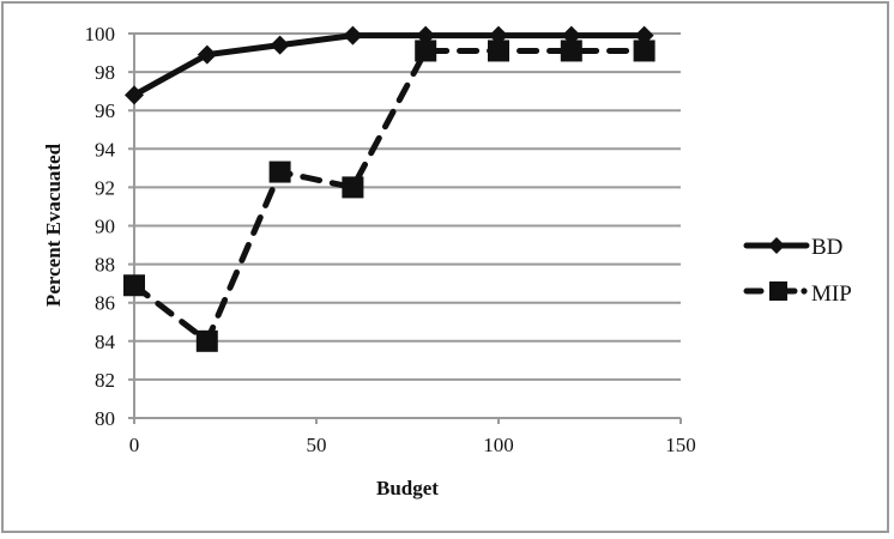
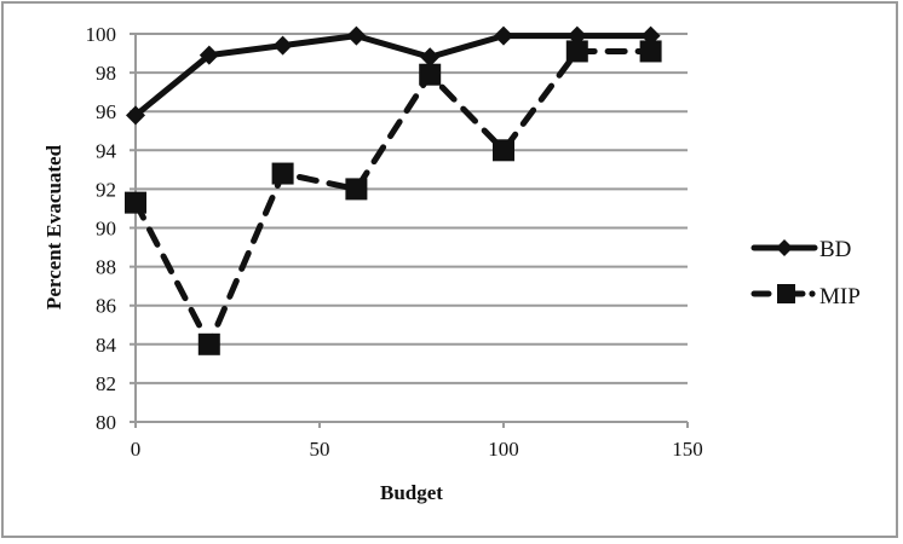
BD/0: 96.8 -> 95.8
MIP/0: 86.9 -> 91.3
BD/80: 99.9 -> 98.8
MIP/80: 99.1 -> 97.9
MIP/100: 99.1 -> 94.0
